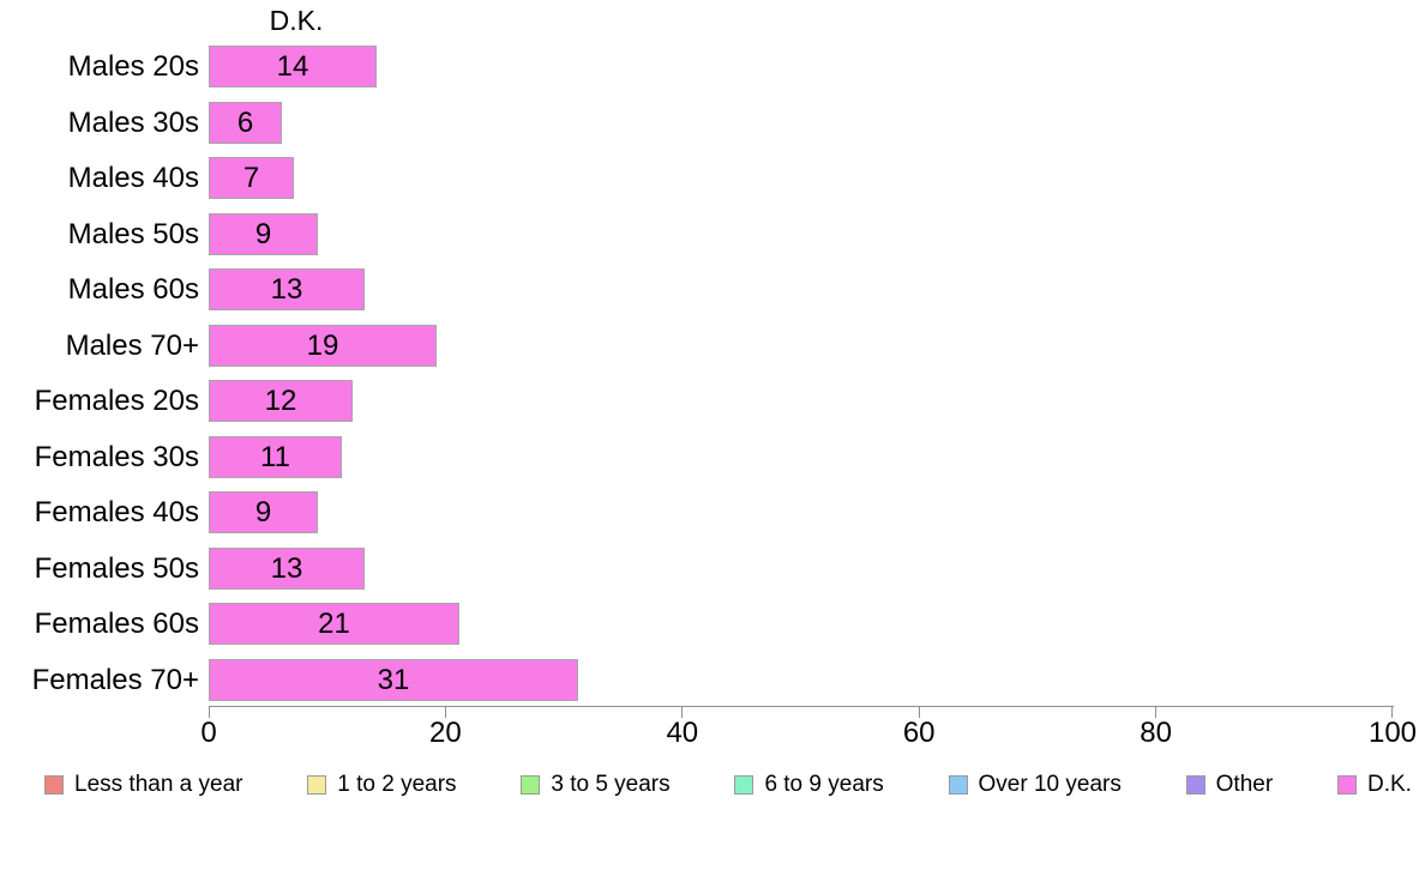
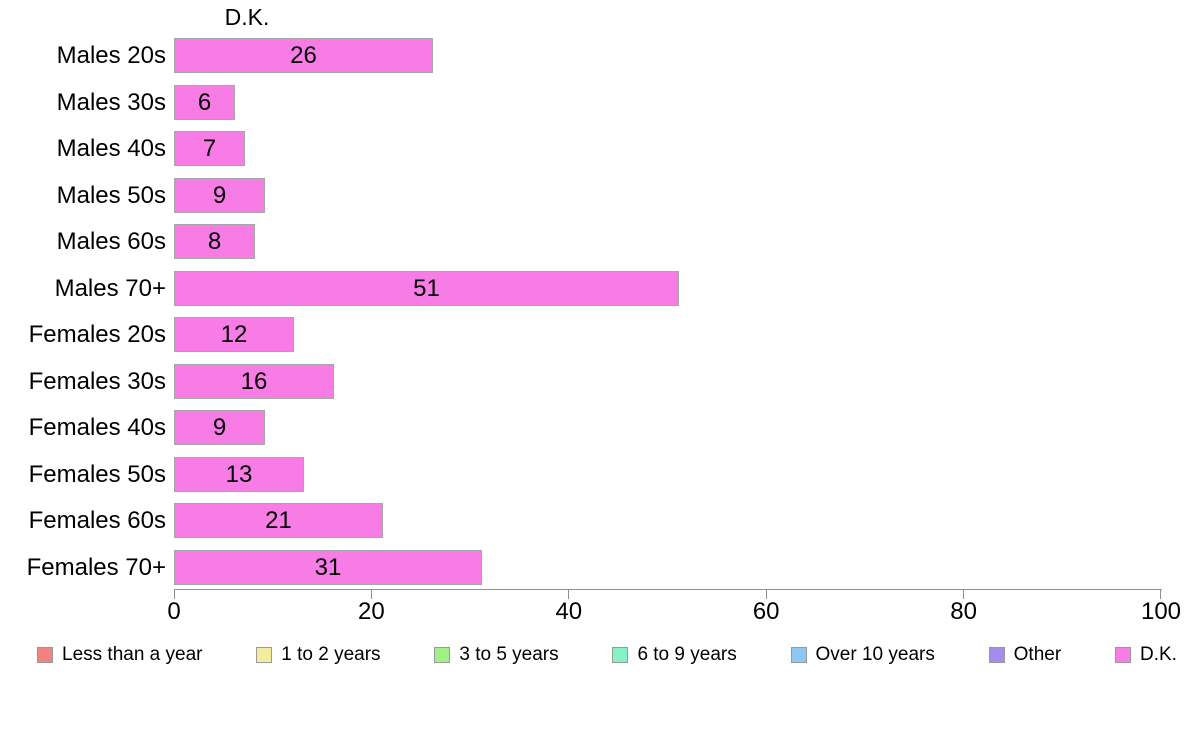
Males 20s: 14 -> 26
Males 60s: 13 -> 8
Males 70+: 19 -> 51
Females 30s: 11 -> 16
